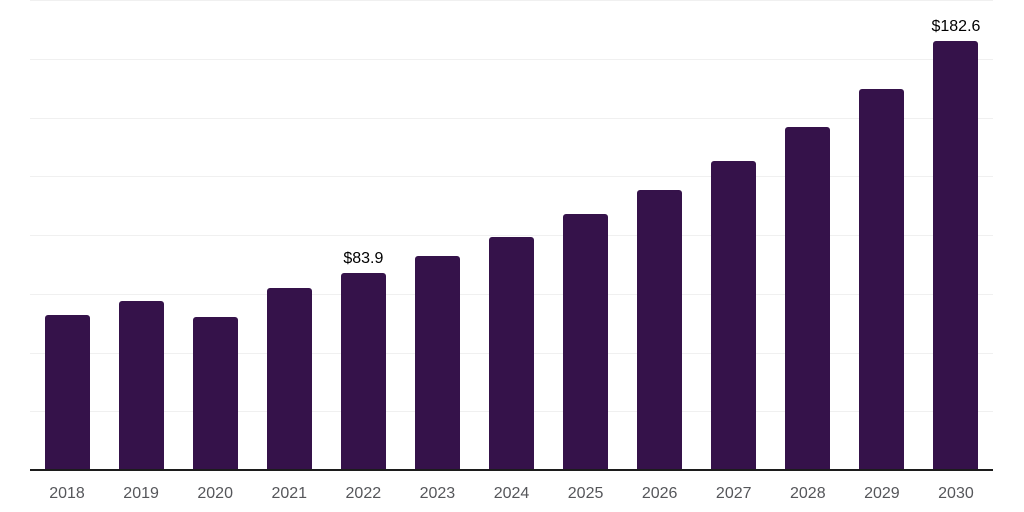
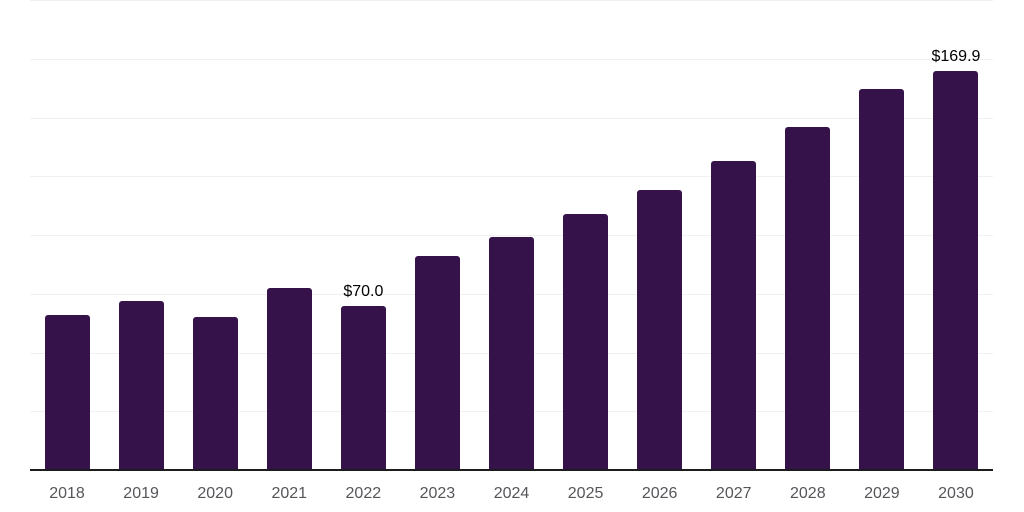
2022: $83.9 -> $70.0
2030: $182.6 -> $169.9
